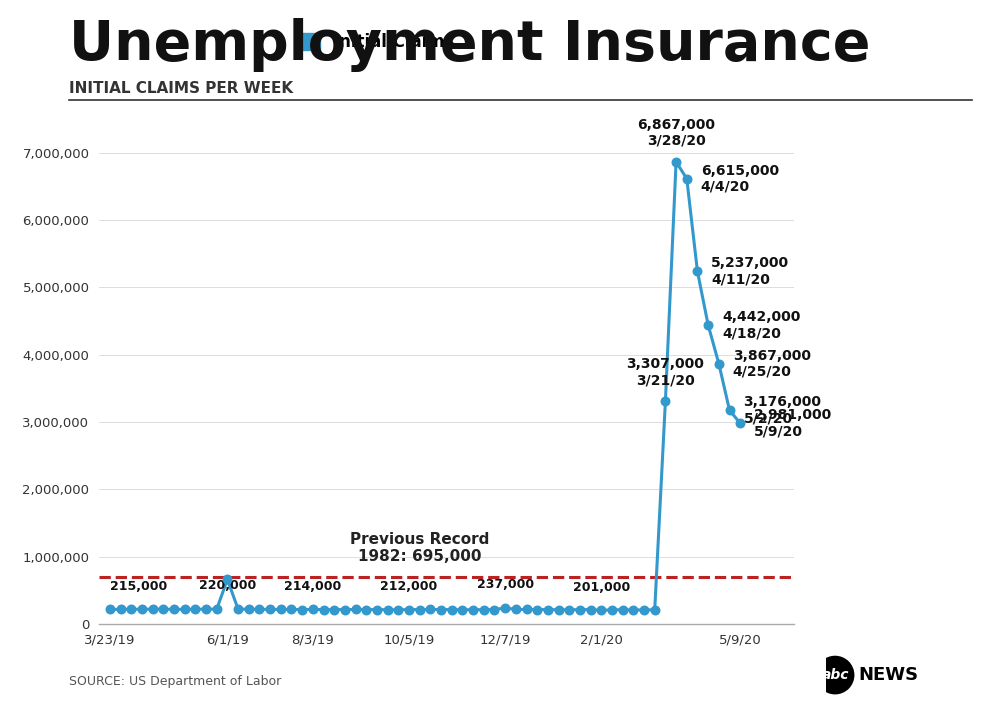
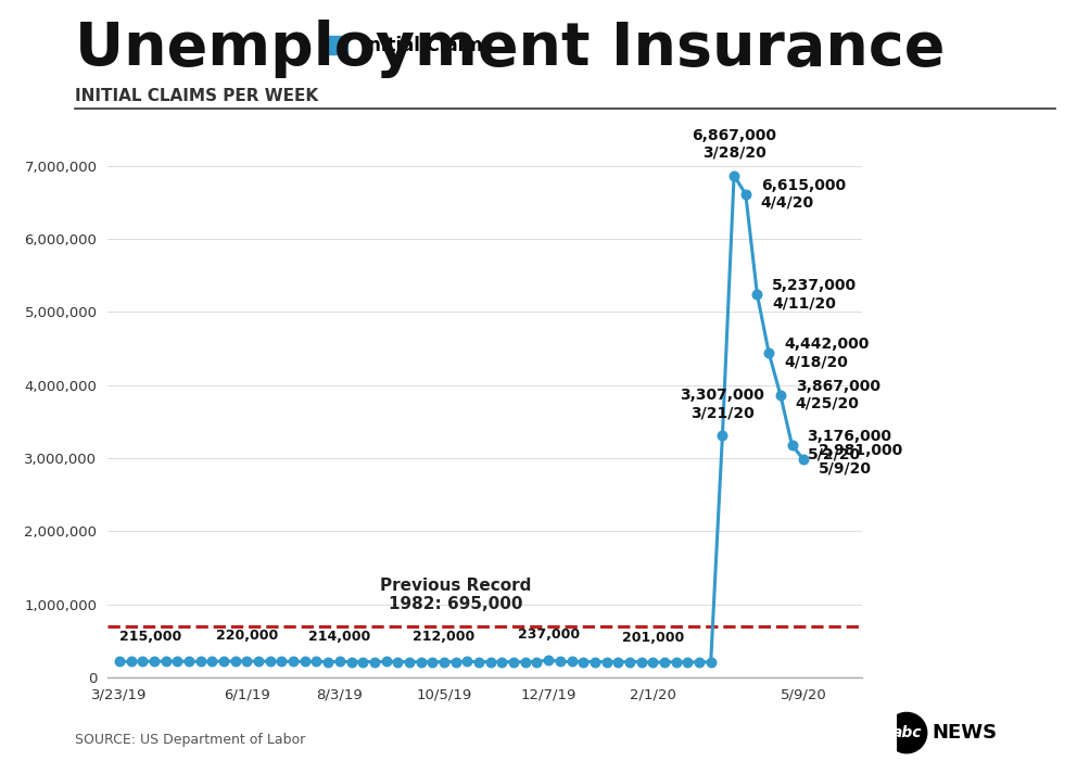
6/1/19: 660,000 -> 220,000
